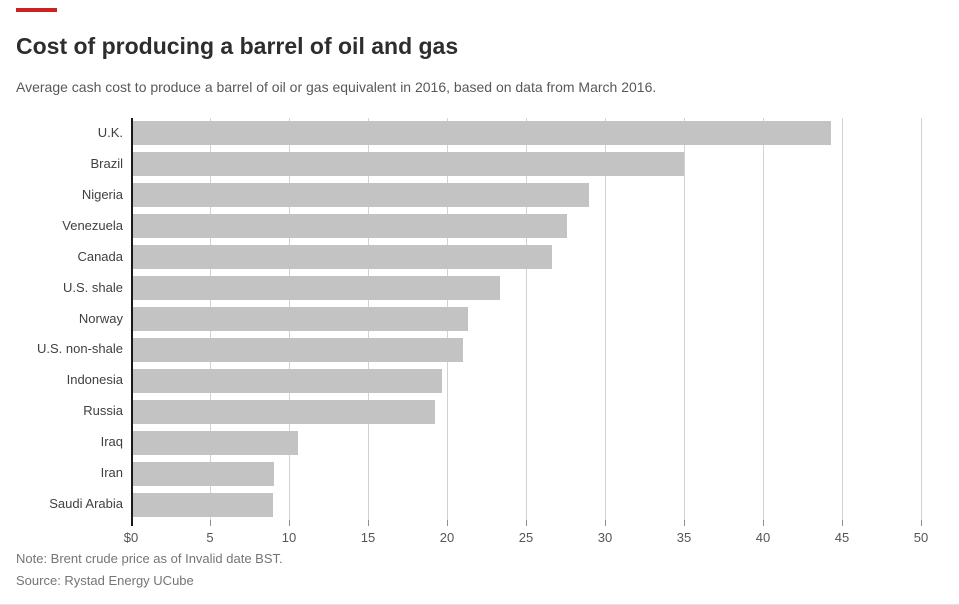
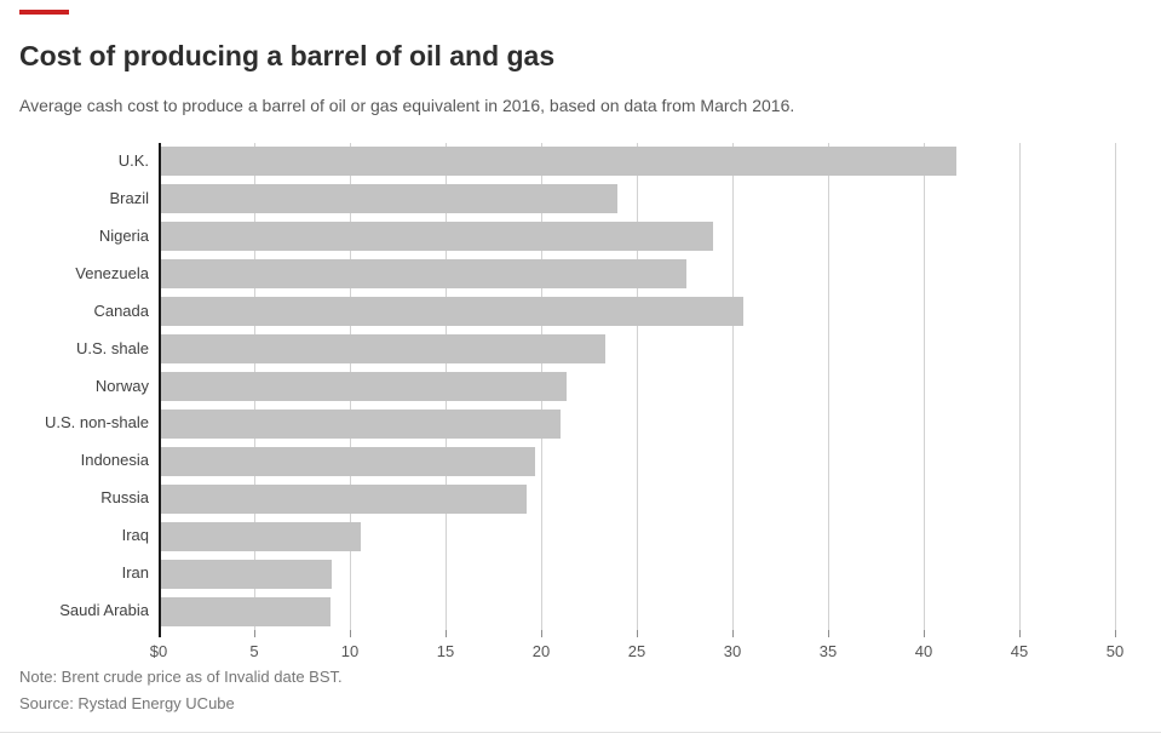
U.K.: 44.3 -> 41.7
Brazil: 35.0 -> 24.0
Canada: 26.6 -> 30.6
